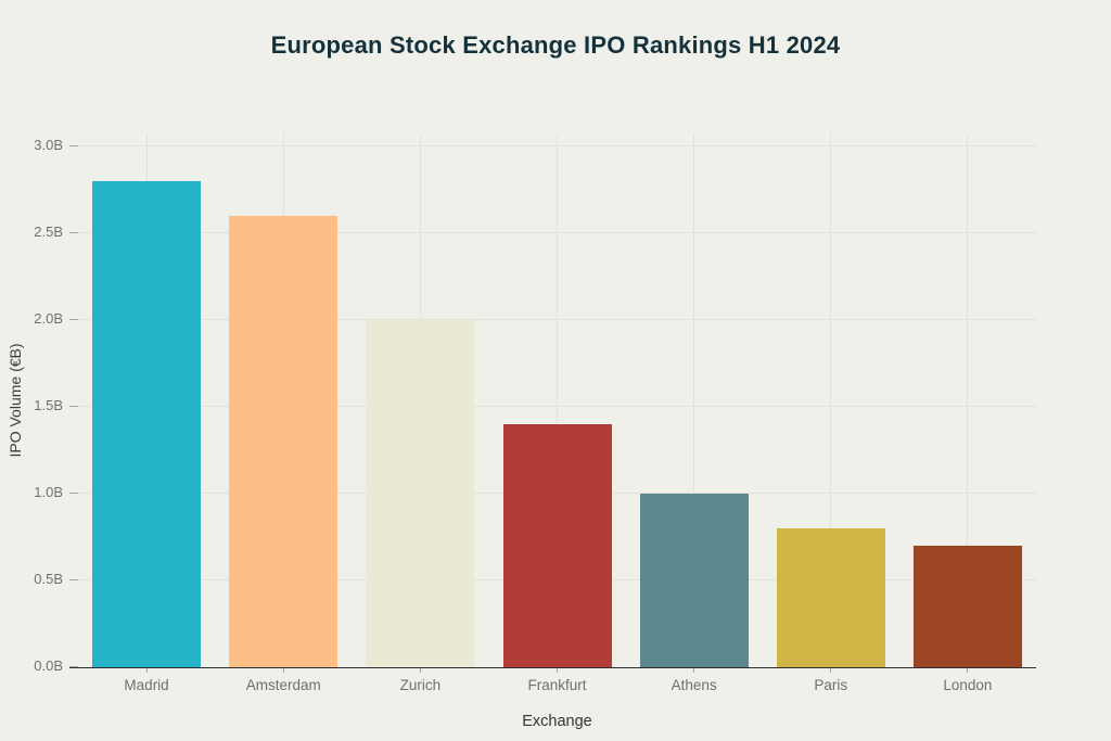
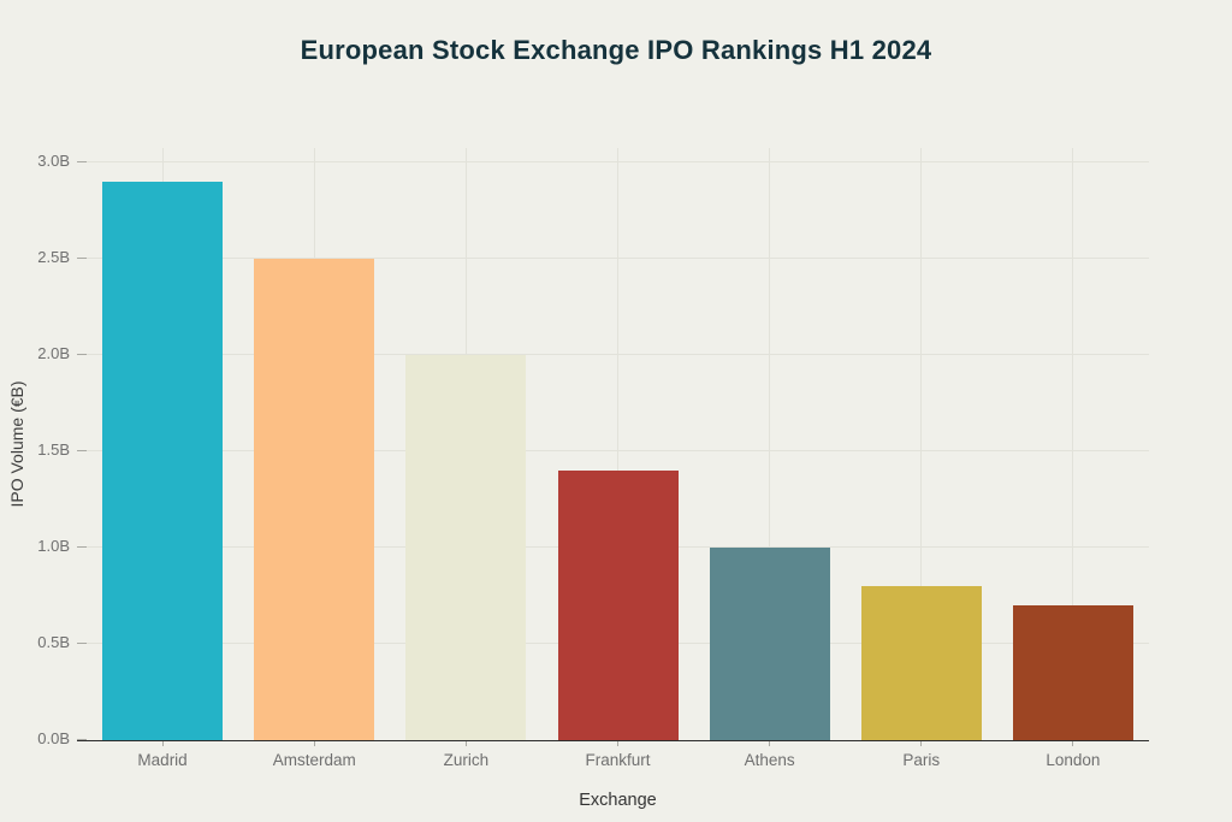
Madrid: 2.8B -> 2.9B
Amsterdam: 2.6B -> 2.5B
